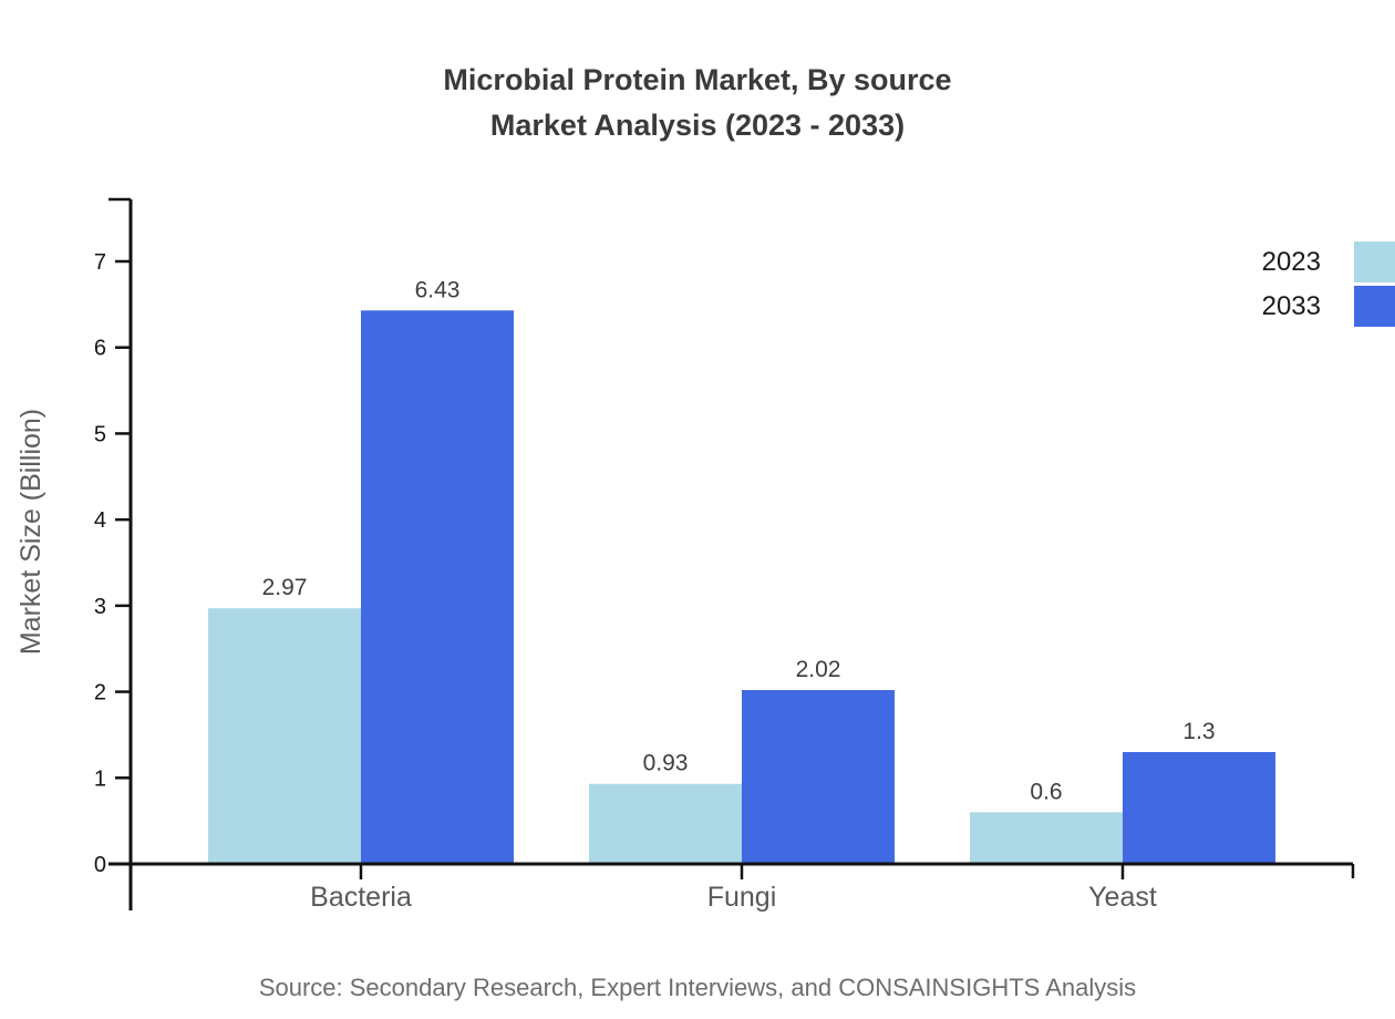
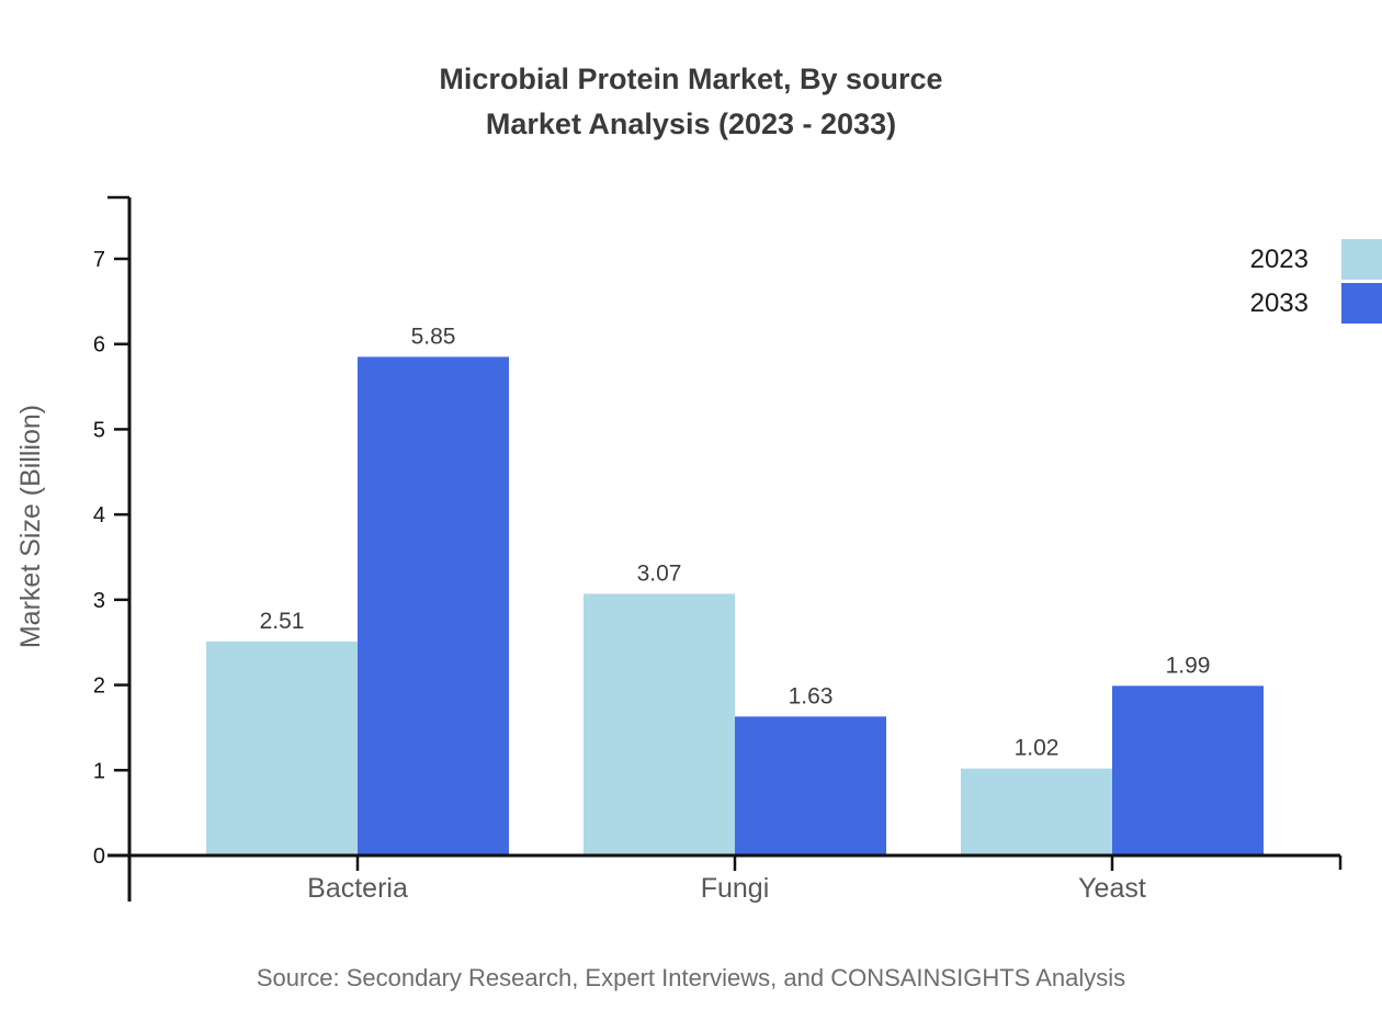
2023/Bacteria: 2.97 -> 2.51
2033/Bacteria: 6.43 -> 5.85
2023/Fungi: 0.93 -> 3.07
2033/Fungi: 2.02 -> 1.63
2023/Yeast: 0.6 -> 1.02
2033/Yeast: 1.3 -> 1.99
